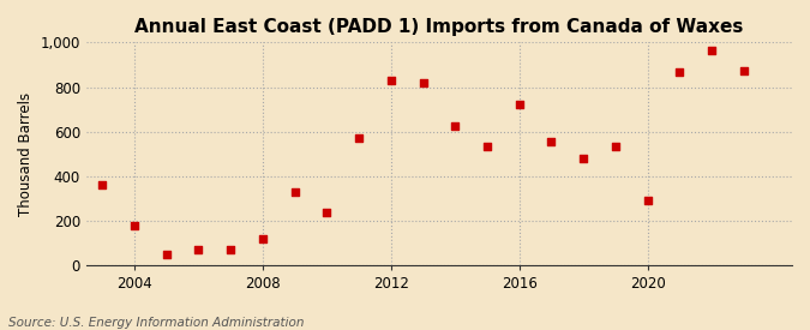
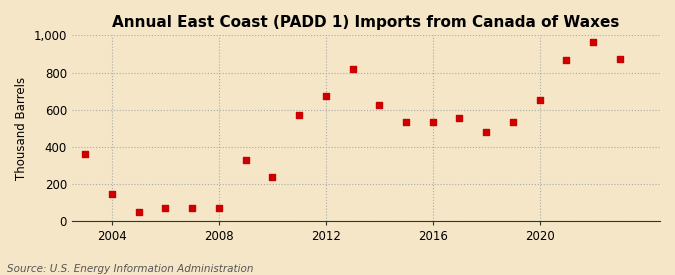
2004: 180 -> 150
2008: 120 -> 70
2012: 830 -> 680
2016: 720 -> 540
2020: 290 -> 660
